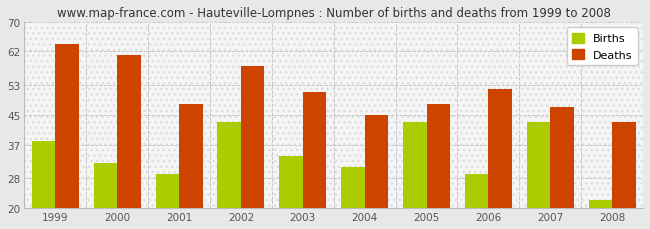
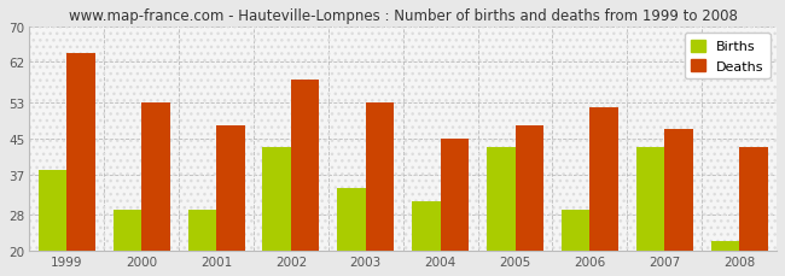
Births/2000: 32 -> 29
Deaths/2000: 61 -> 53
Deaths/2003: 51 -> 53
